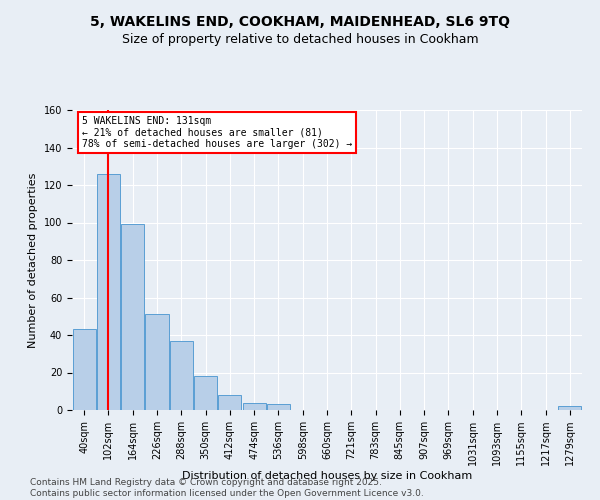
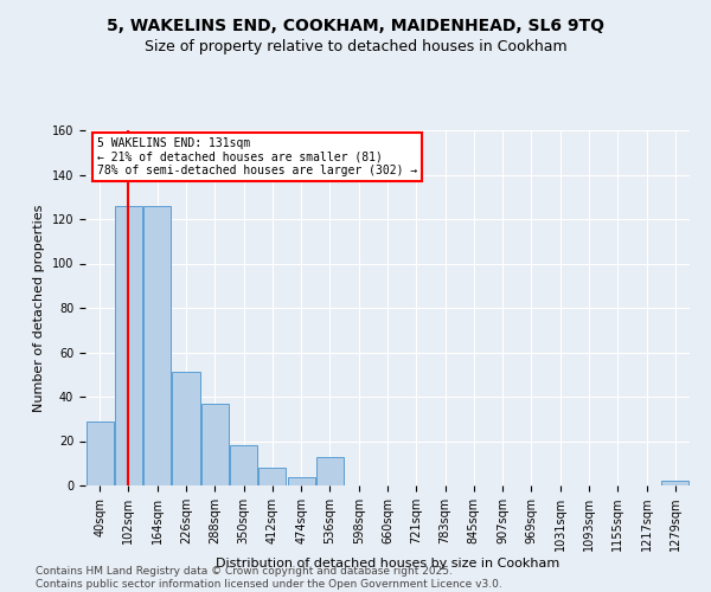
40sqm: 43 -> 29
164sqm: 99 -> 126
536sqm: 3 -> 13
